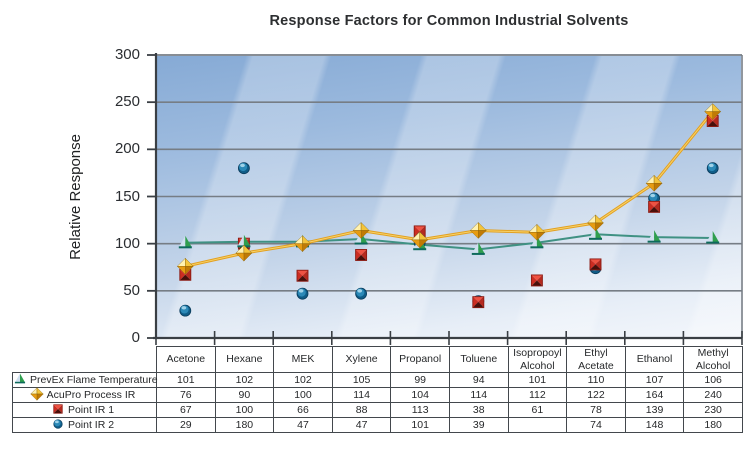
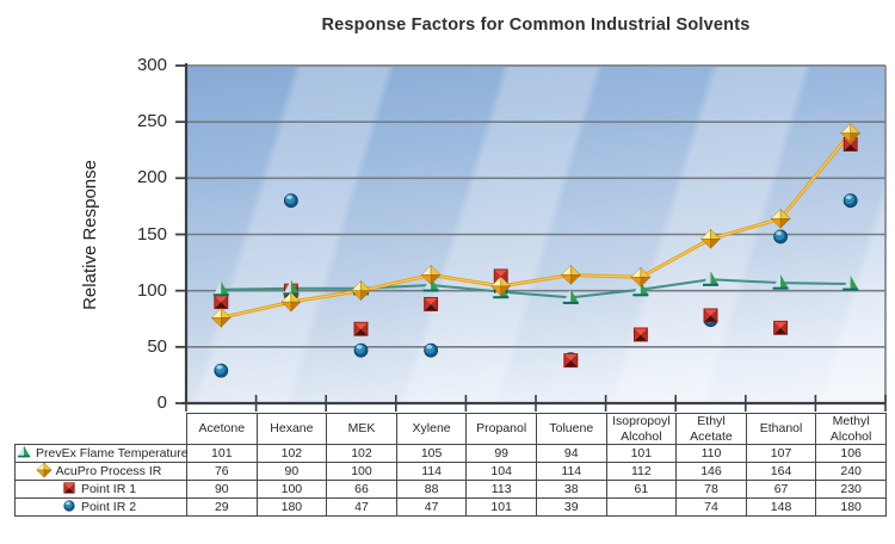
Point IR 1/Acetone: 67 -> 90
AcuPro Process IR/Ethyl Acetate: 122 -> 146
Point IR 1/Ethanol: 139 -> 67
